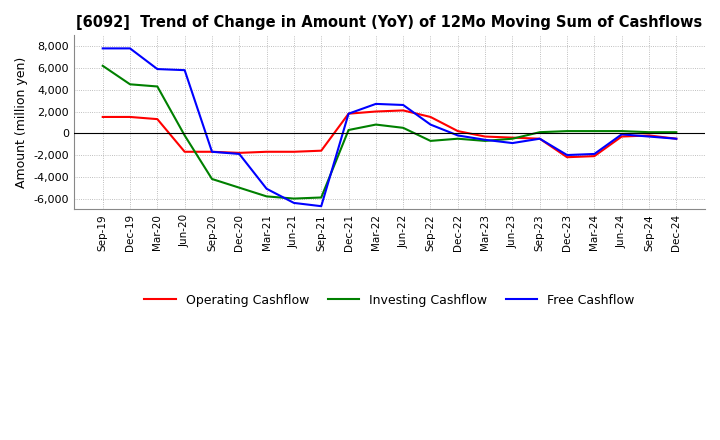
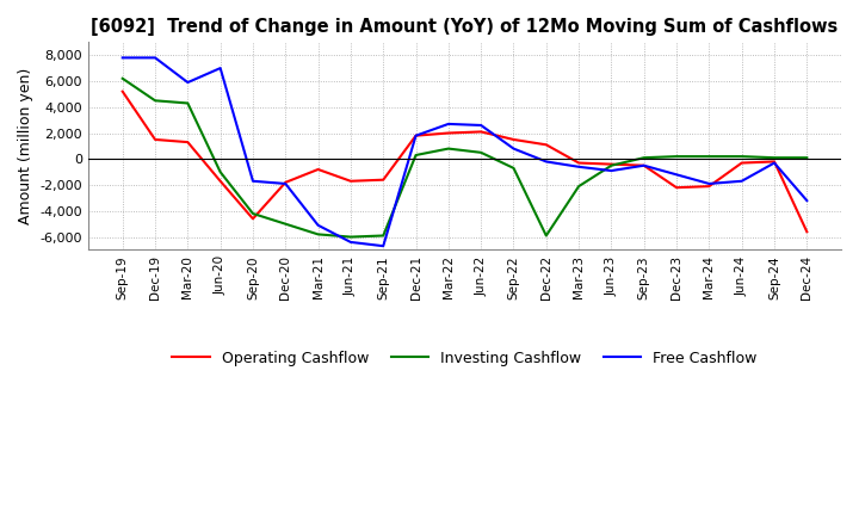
Operating Cashflow/Sep-19: 1,500 -> 5,200
Investing Cashflow/Jun-20: -200 -> -1,000
Free Cashflow/Jun-20: 5,800 -> 7,000
Operating Cashflow/Sep-20: -1,700 -> -4,600
Operating Cashflow/Mar-21: -1,700 -> -800
Operating Cashflow/Dec-22: 200 -> 1,100
Investing Cashflow/Dec-22: -500 -> -5,900
Investing Cashflow/Mar-23: -700 -> -2,100
Free Cashflow/Dec-23: -2,000 -> -1,200
Free Cashflow/Jun-24: -100 -> -1,700
Operating Cashflow/Dec-24: -500 -> -5,600
Free Cashflow/Dec-24: -500 -> -3,200
